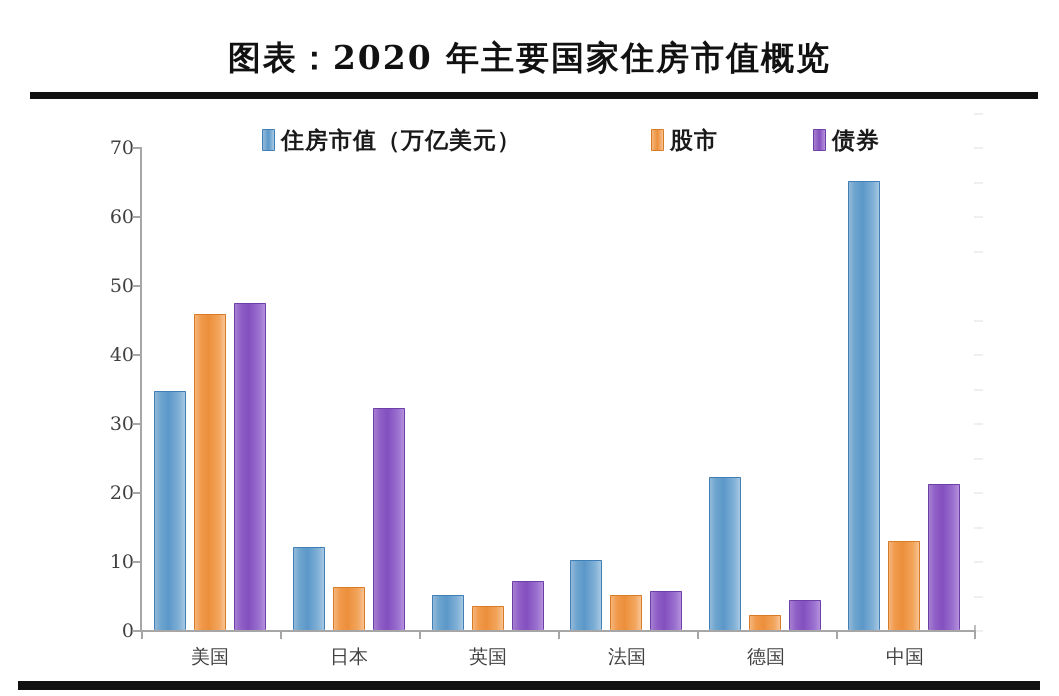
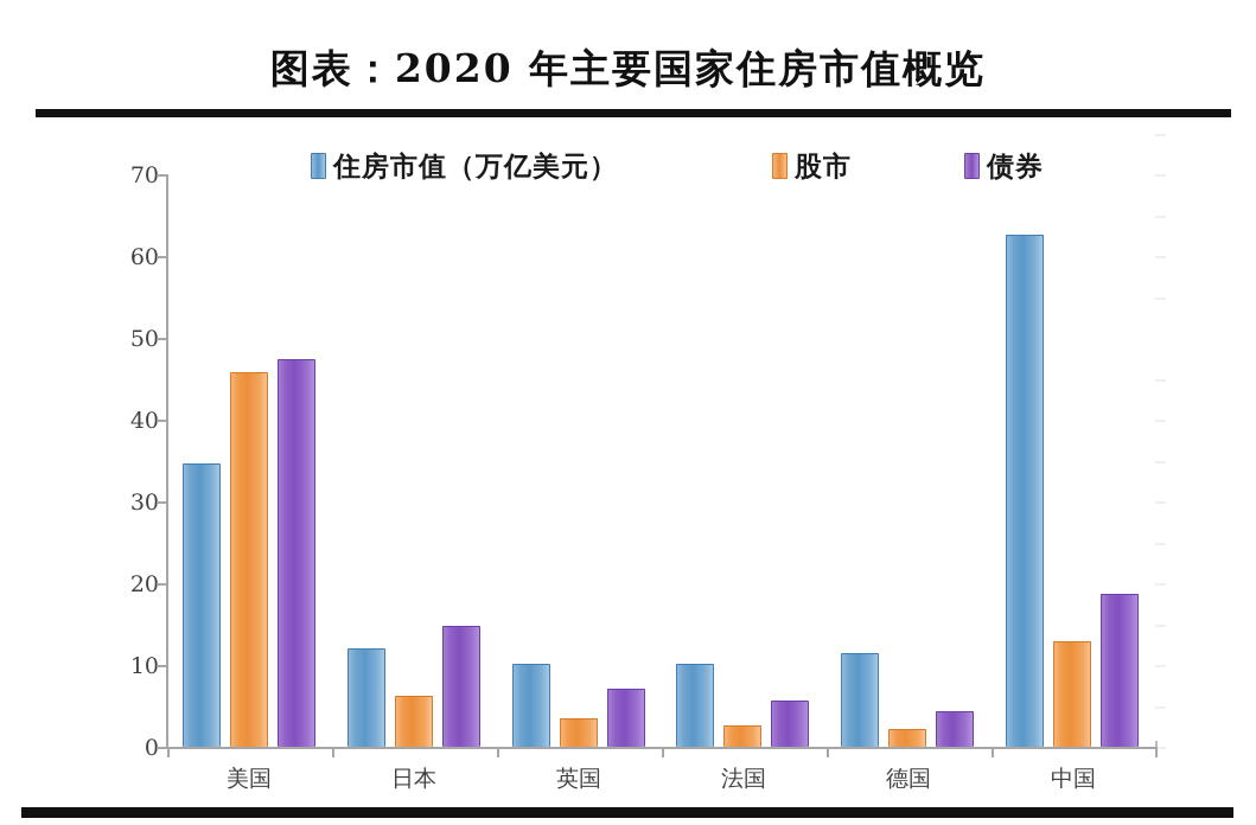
债券/日本: 32 -> 15
住房市值（万亿美元）/英国: 5 -> 10
股市/法国: 5 -> 2
住房市值（万亿美元）/德国: 22 -> 11
住房市值（万亿美元）/中国: 65 -> 62
债券/中国: 21 -> 19
